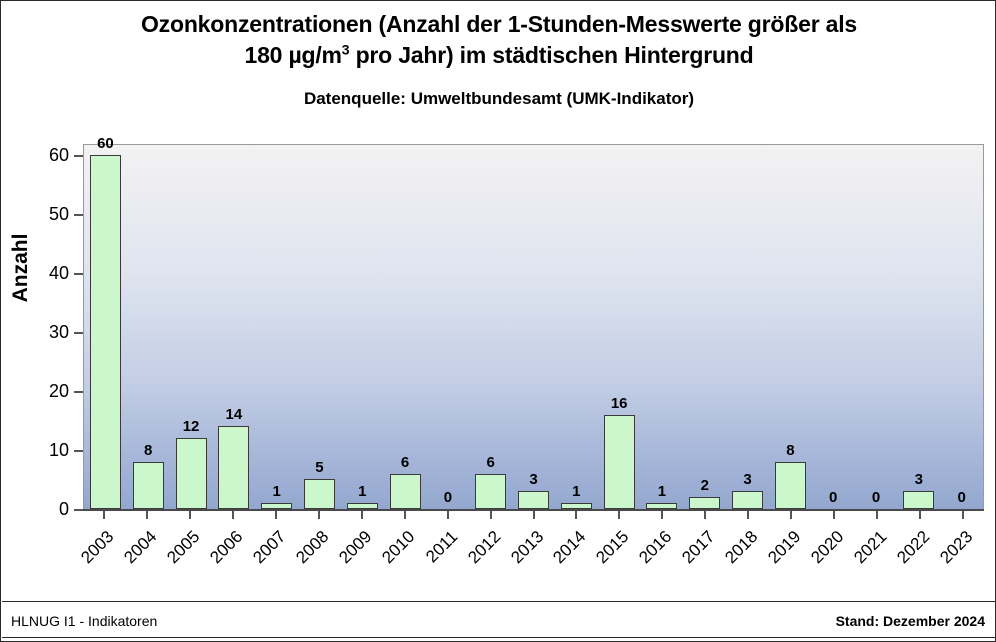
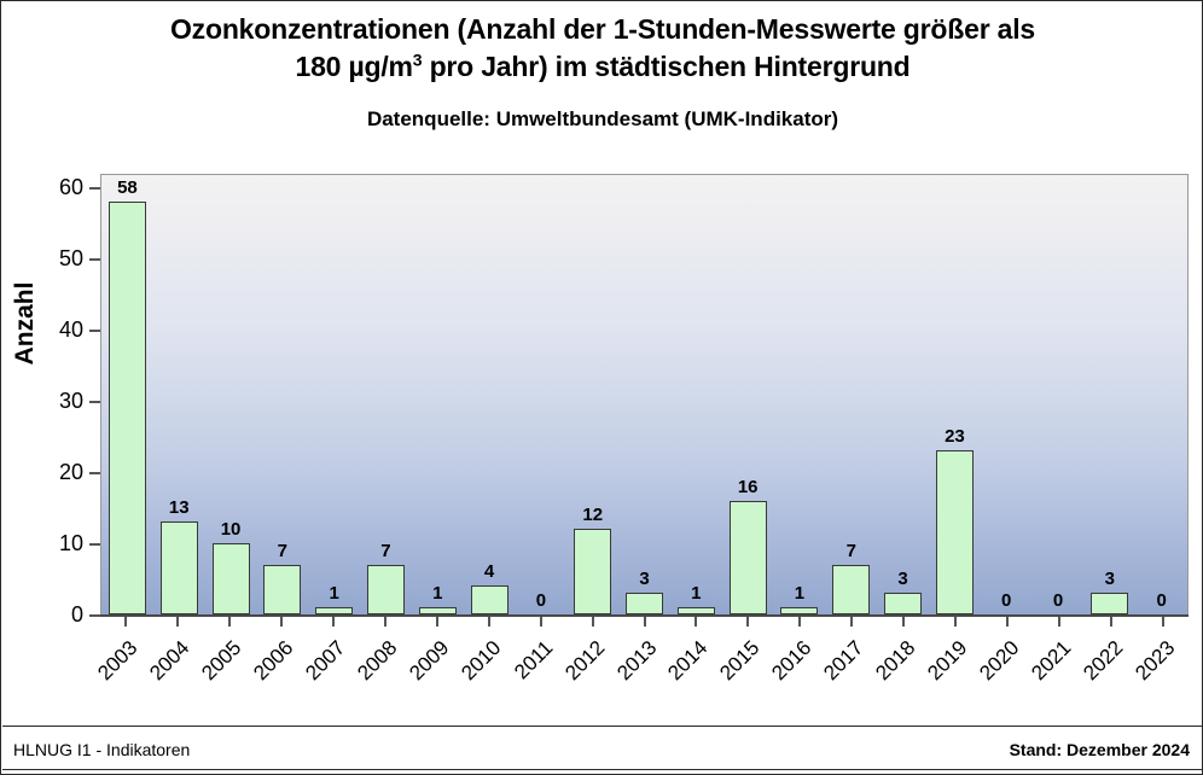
2003: 60 -> 58
2004: 8 -> 13
2005: 12 -> 10
2006: 14 -> 7
2008: 5 -> 7
2010: 6 -> 4
2012: 6 -> 12
2017: 2 -> 7
2019: 8 -> 23
